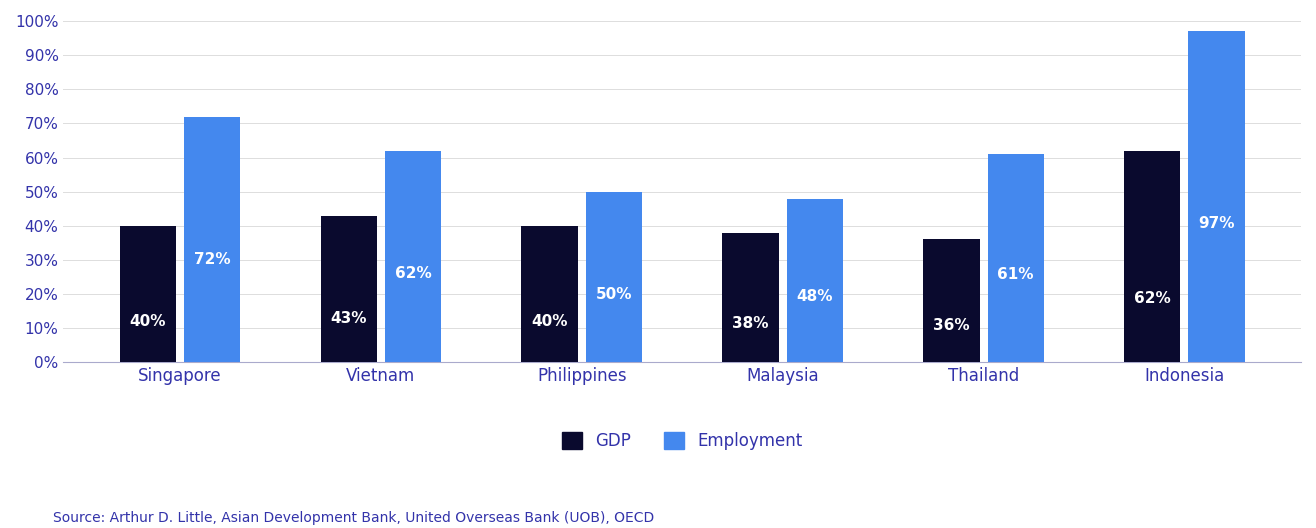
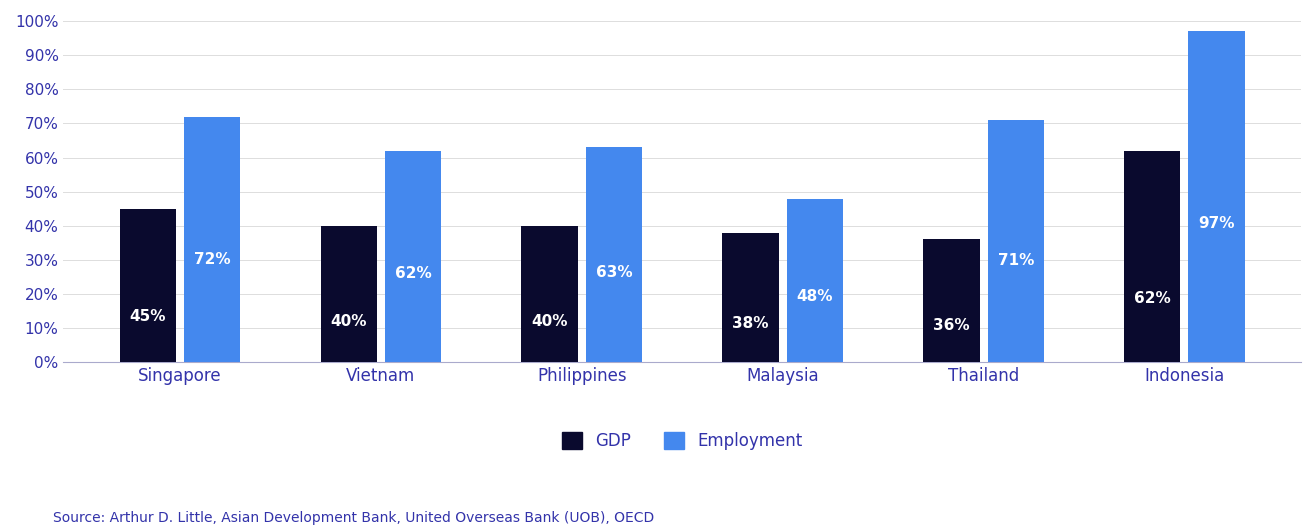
GDP/Singapore: 40% -> 45%
GDP/Vietnam: 43% -> 40%
Employment/Philippines: 50% -> 63%
Employment/Thailand: 61% -> 71%
